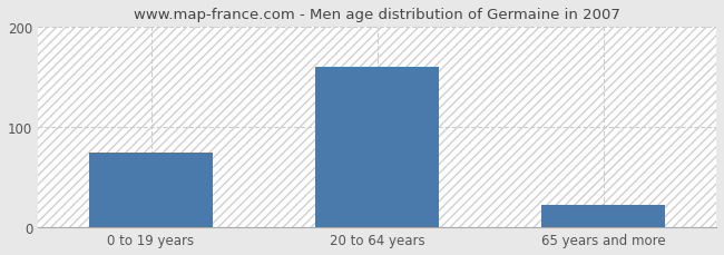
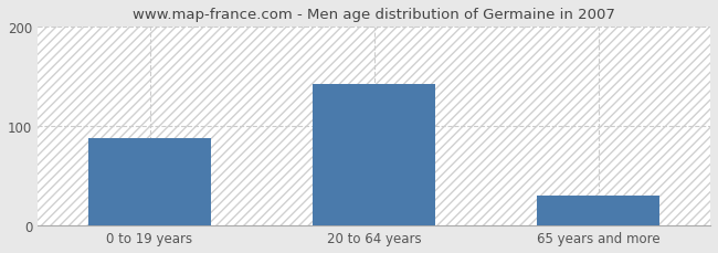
0 to 19 years: 75 -> 88
20 to 64 years: 160 -> 142
65 years and more: 22 -> 30
